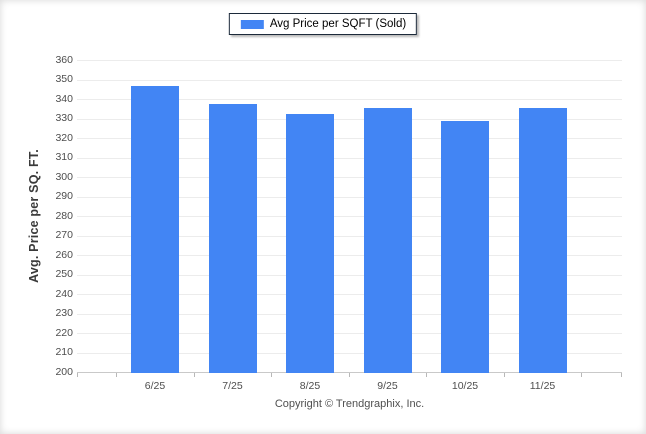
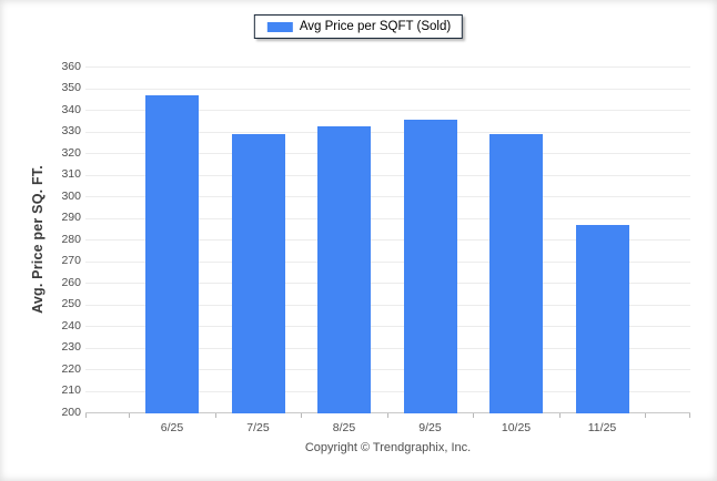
7/25: 338 -> 329
11/25: 336 -> 287
